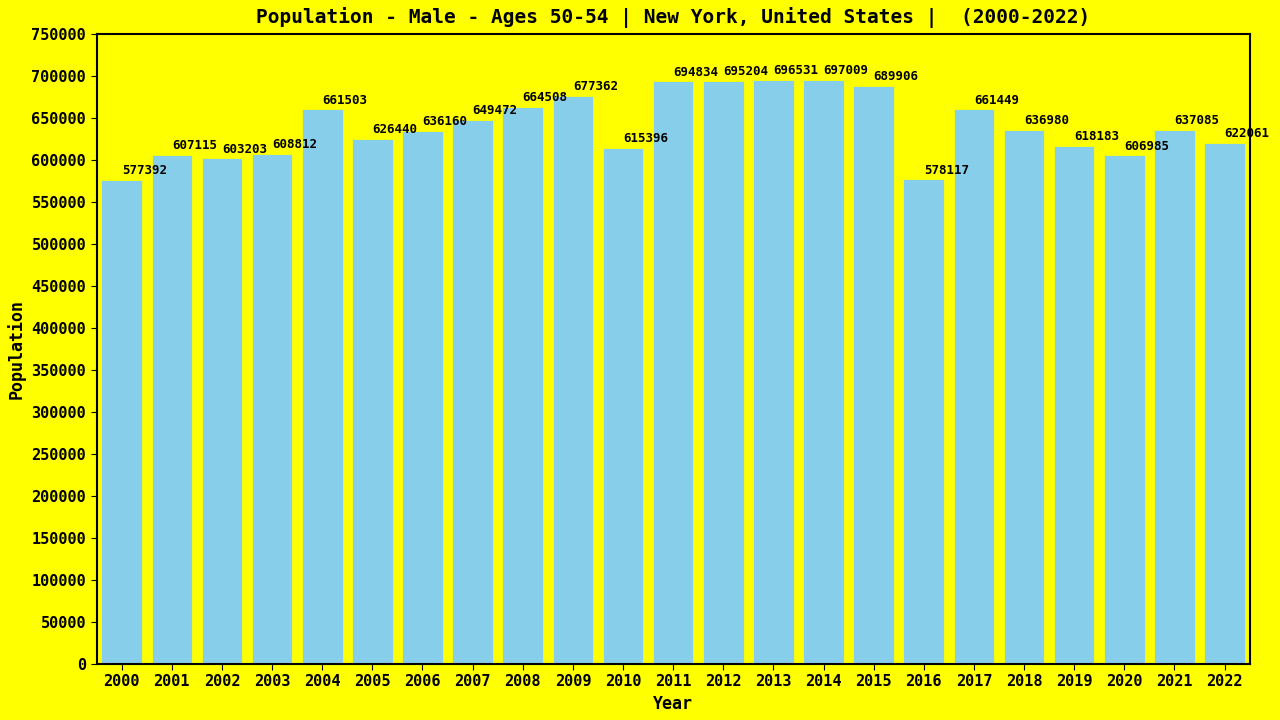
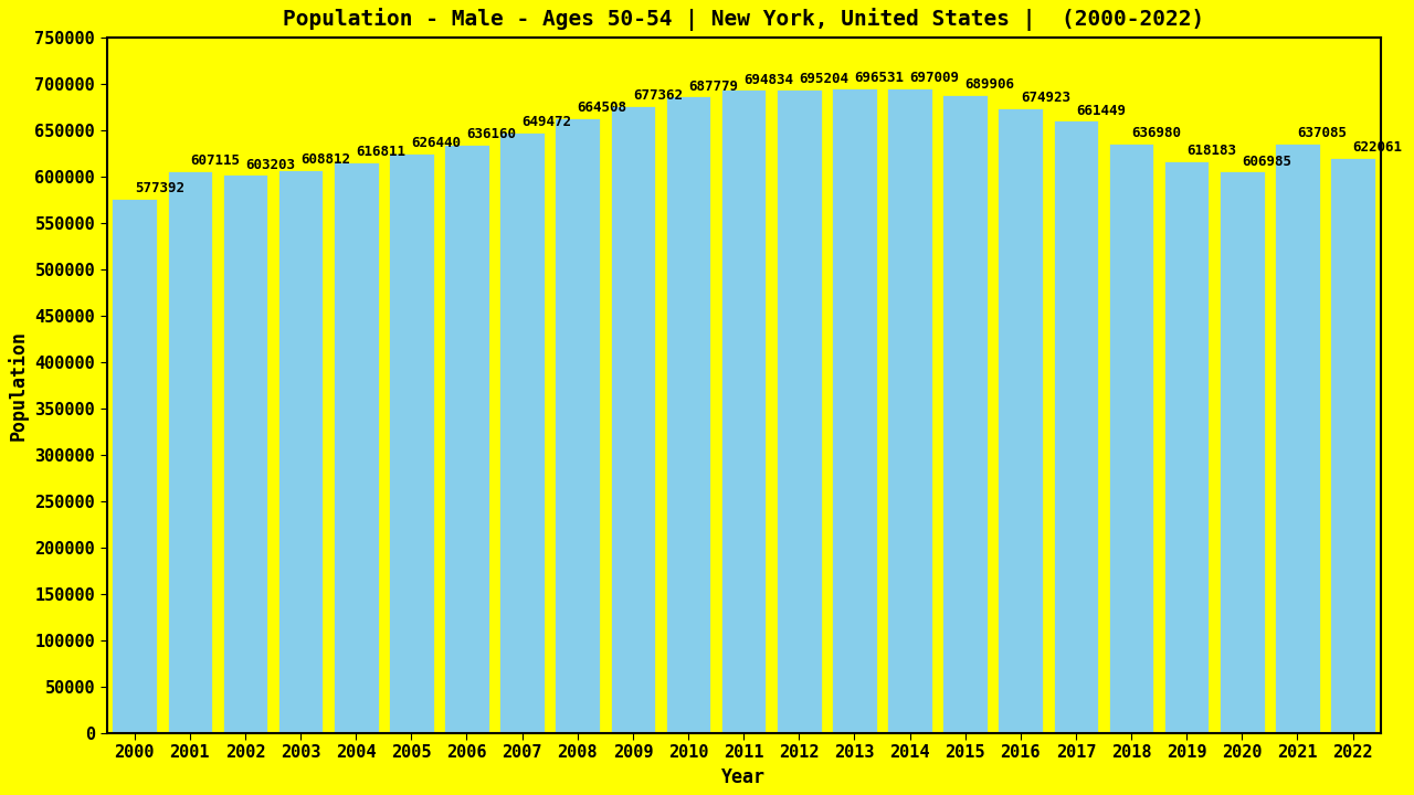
2004: 661503 -> 616811
2010: 615396 -> 687779
2016: 578117 -> 674923
